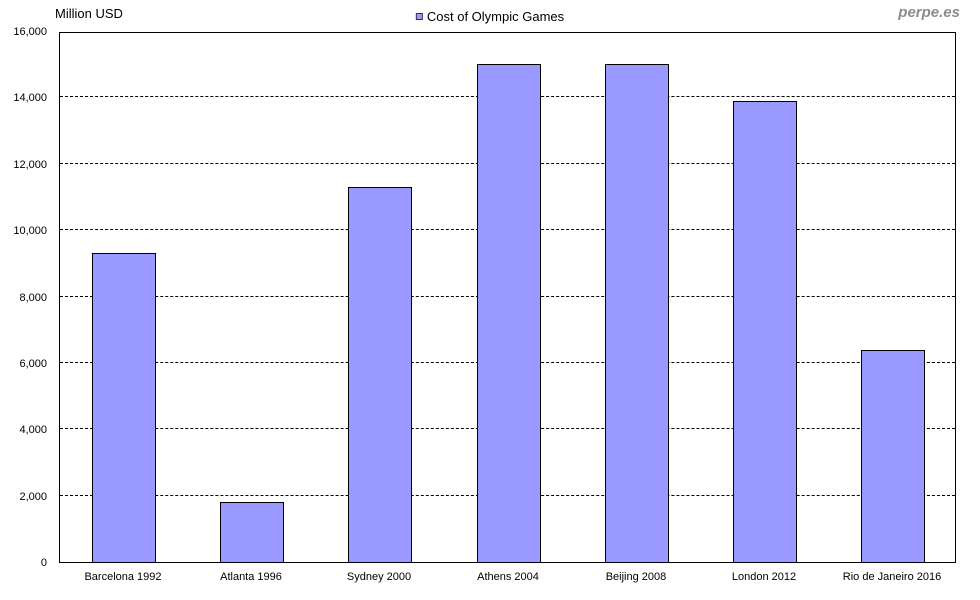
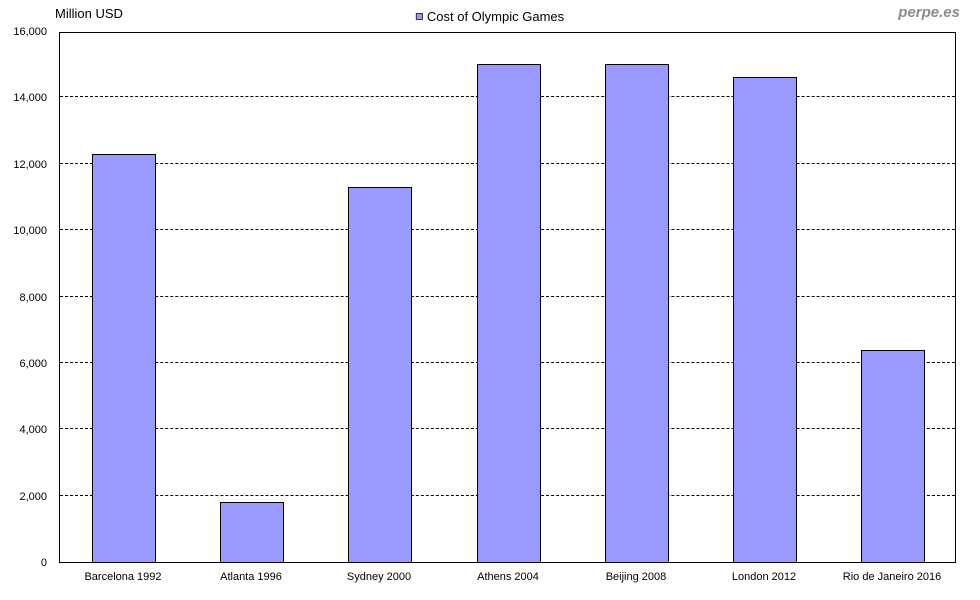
Barcelona 1992: 9300 -> 12300
London 2012: 13900 -> 14600
